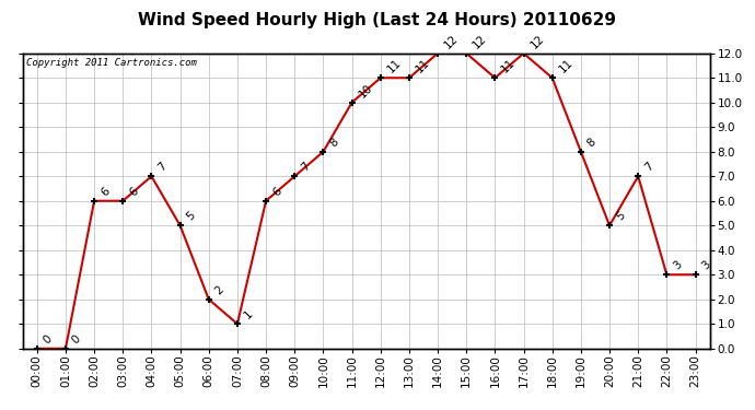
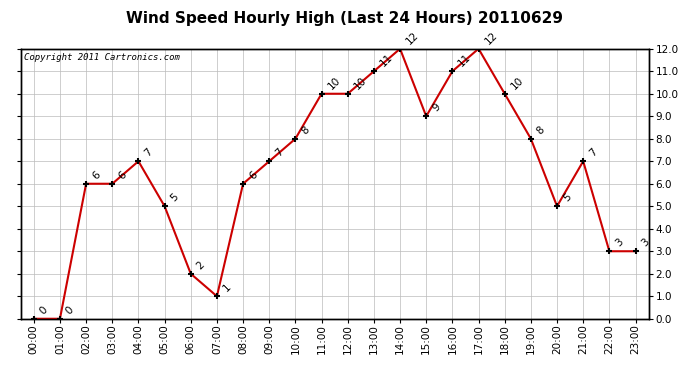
12:00: 11 -> 10
15:00: 12 -> 9
18:00: 11 -> 10
